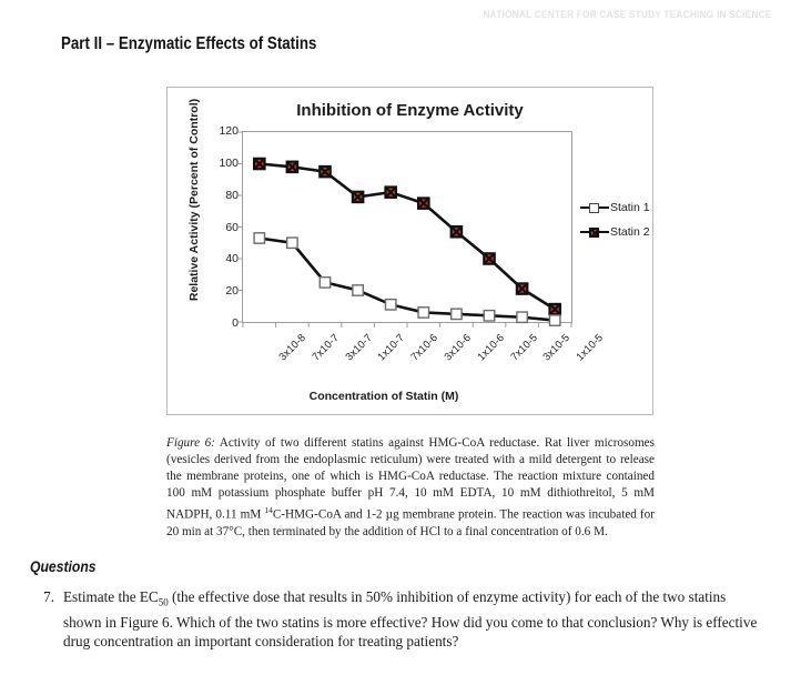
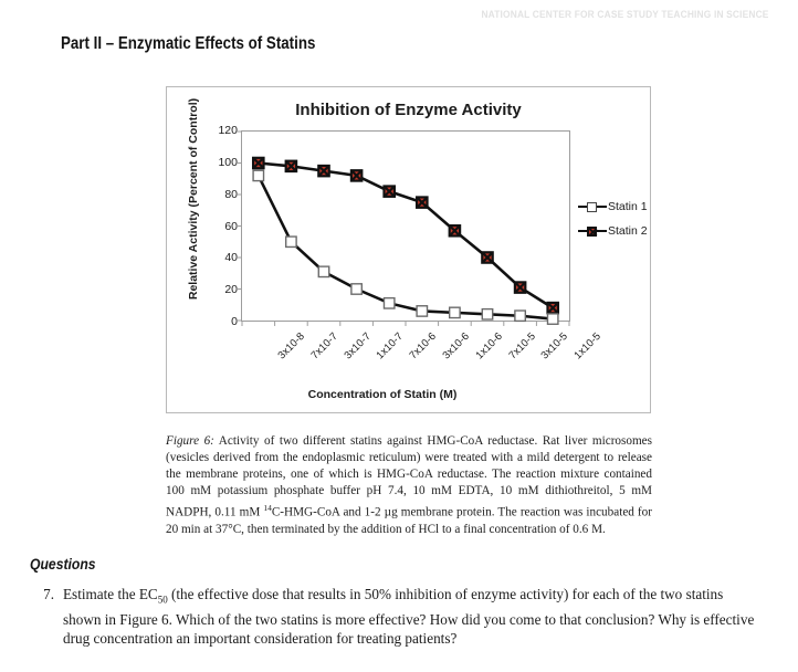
Statin 1/3x10-8: 53 -> 92
Statin 1/3x10-7: 25 -> 31
Statin 2/1x10-7: 79 -> 92
